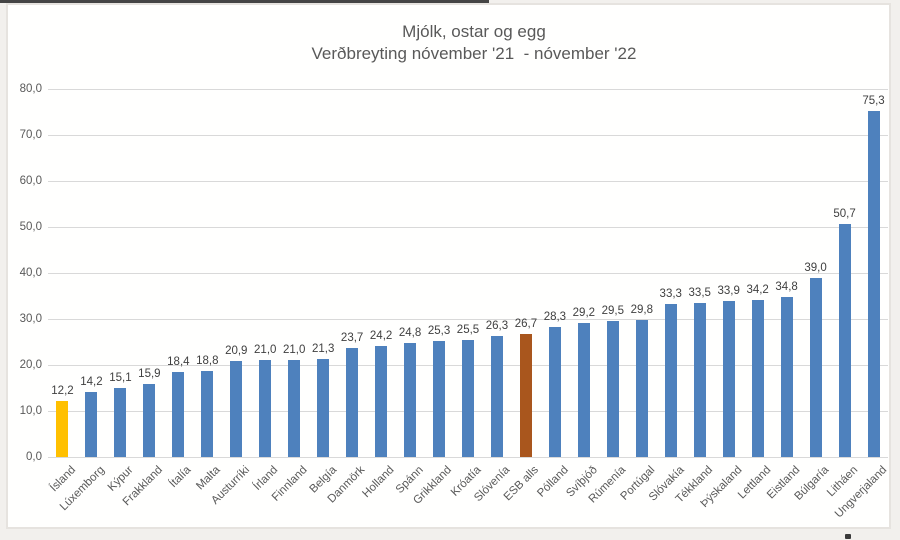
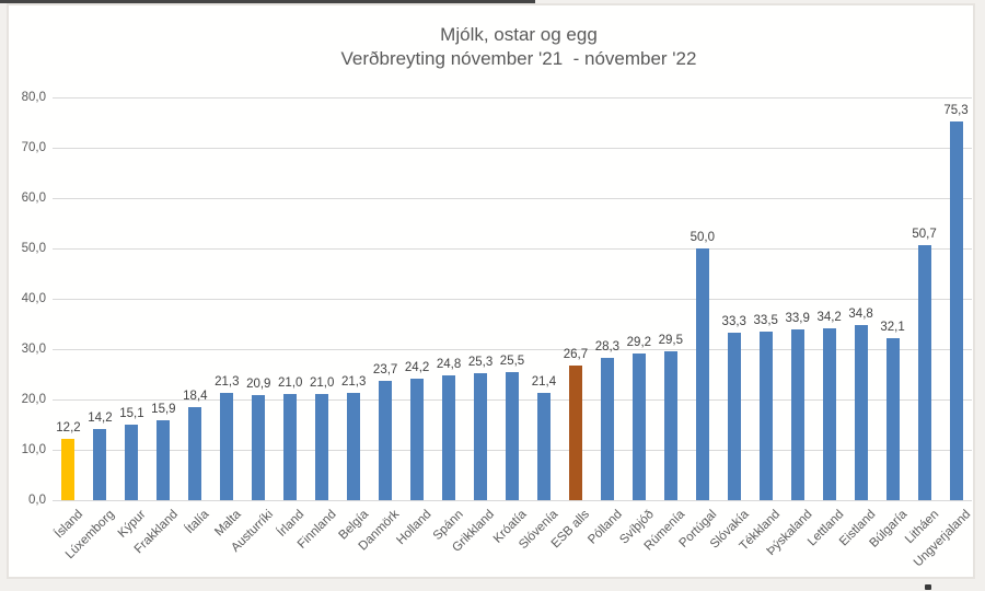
Malta: 18,8 -> 21,3
Slóvenía: 26,3 -> 21,4
Portúgal: 29,8 -> 50,0
Búlgaría: 39,0 -> 32,1
